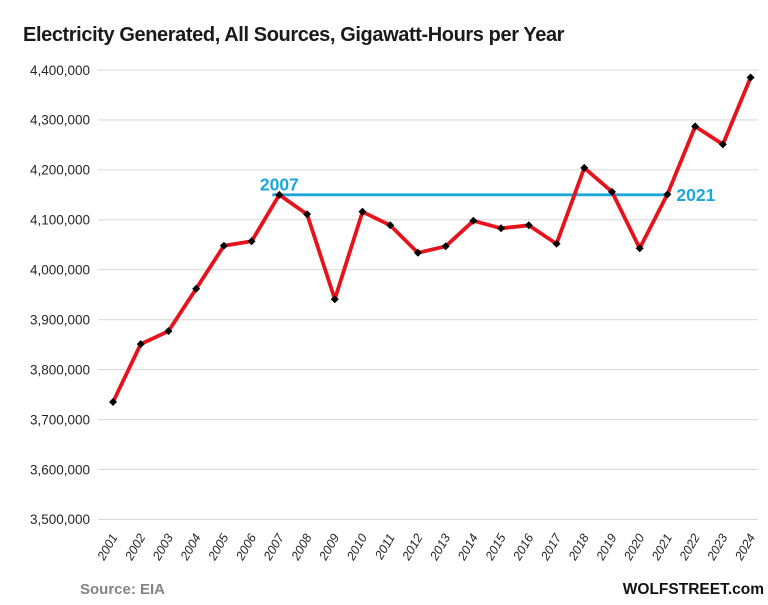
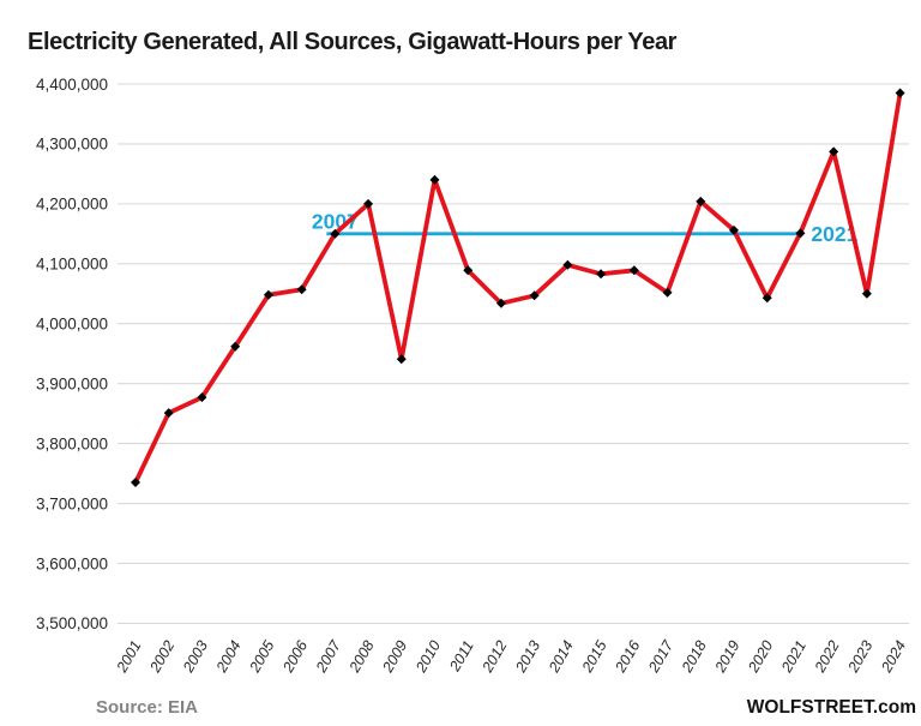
2008: 4110000 -> 4200000
2010: 4120000 -> 4240000
2023: 4250000 -> 4050000
